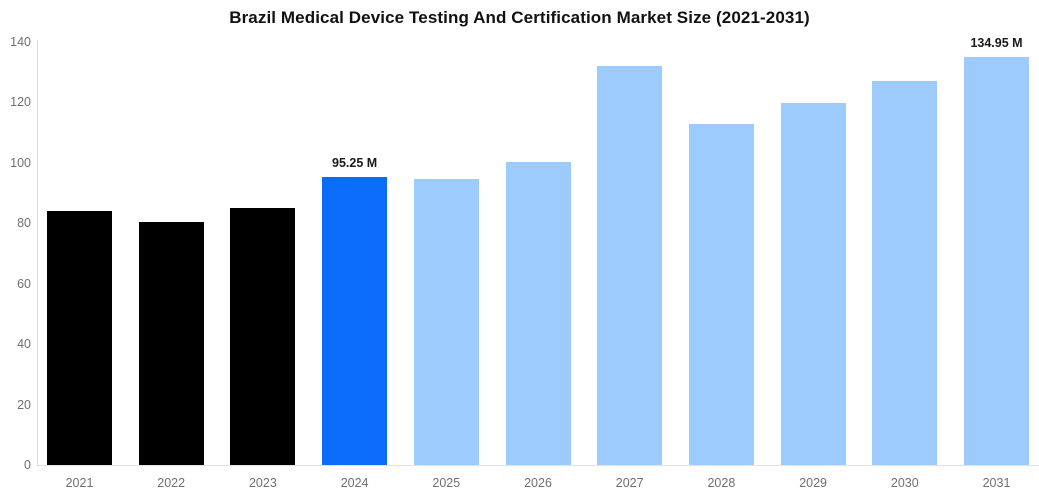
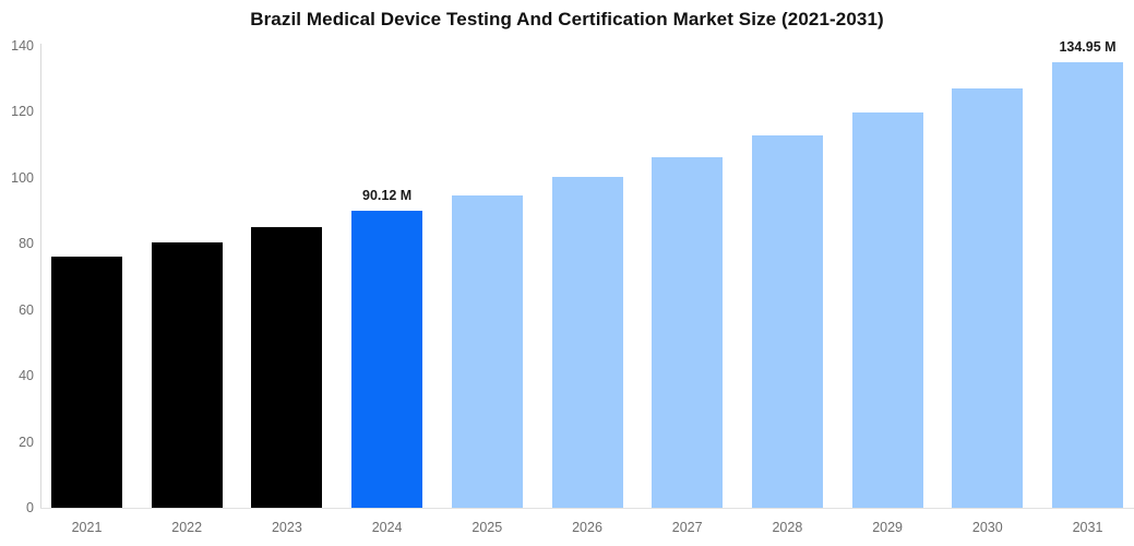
2021: 84 -> 76
2024: 95.25 -> 90.12
2027: 132 -> 106
